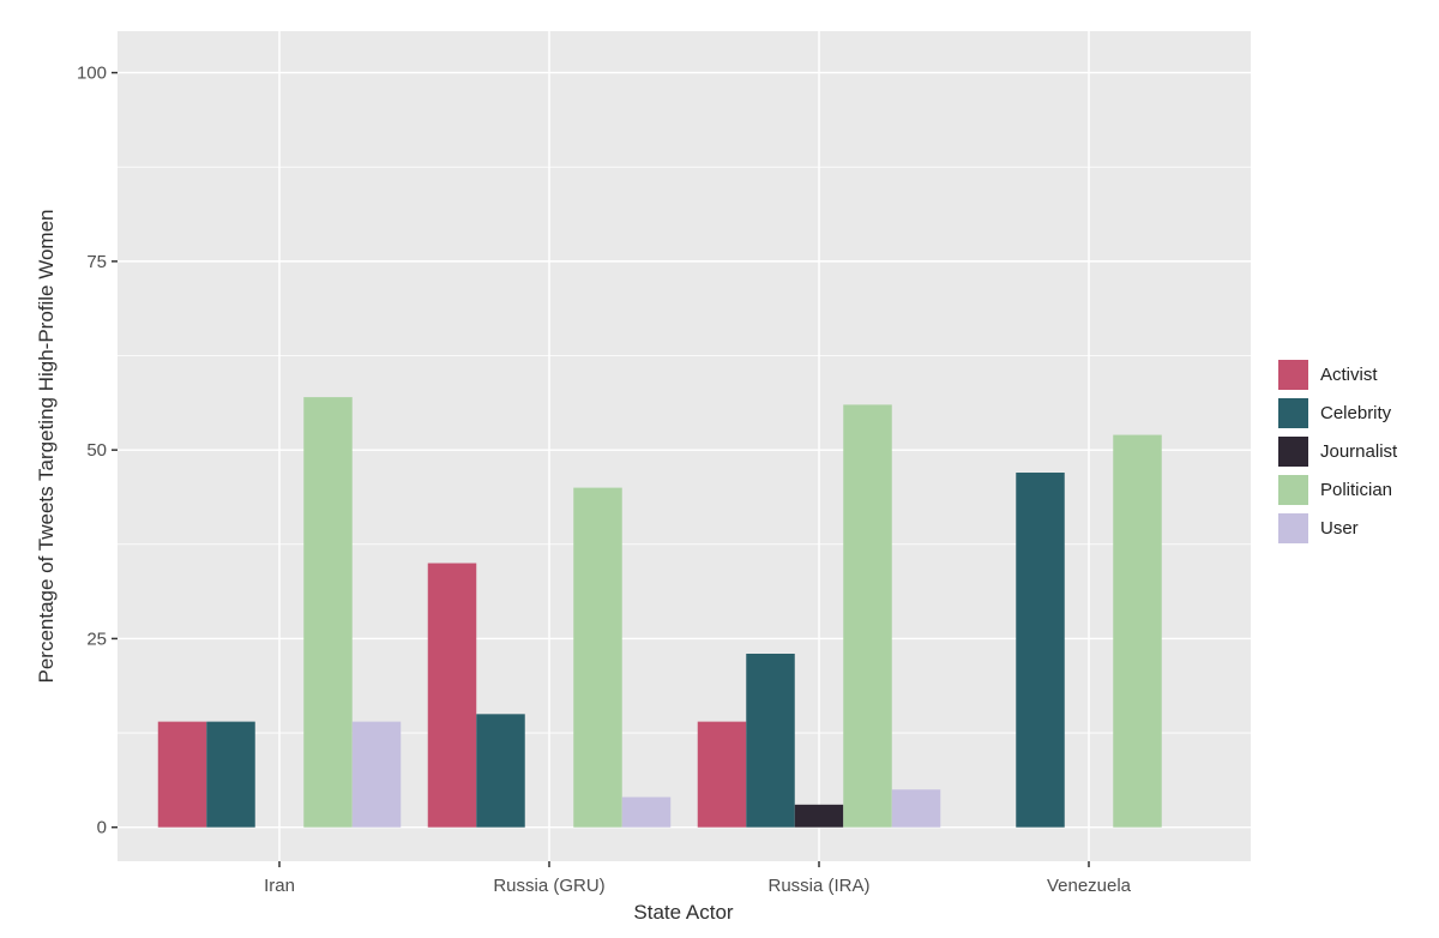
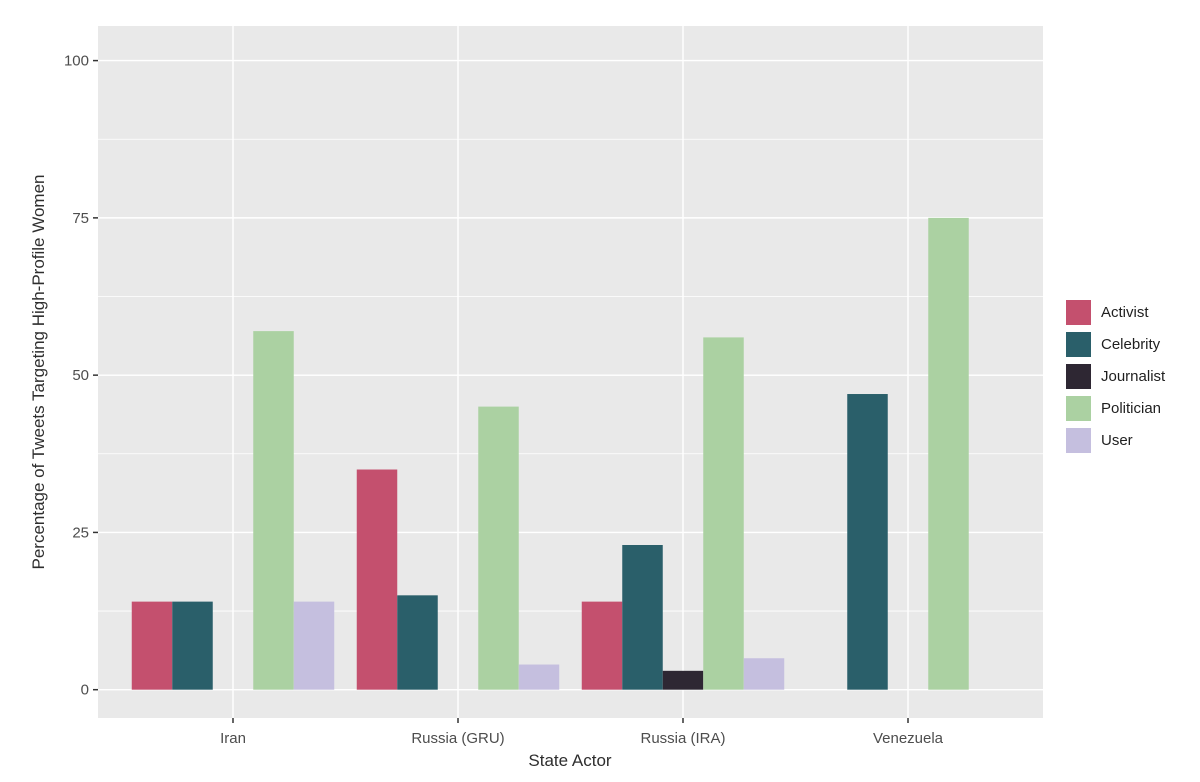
Politician/Venezuela: 52 -> 75
